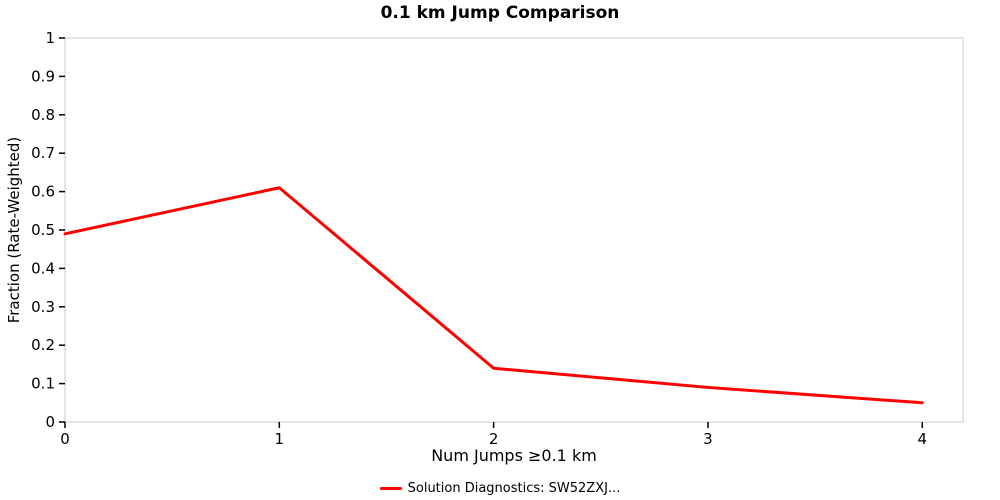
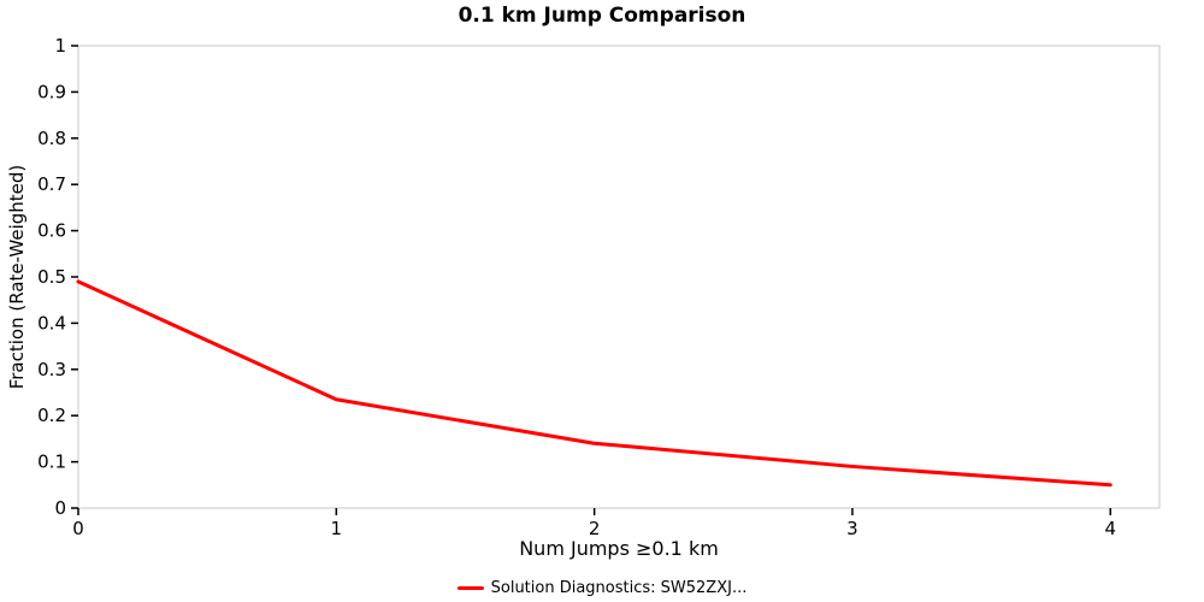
1: 0.61 -> 0.23
